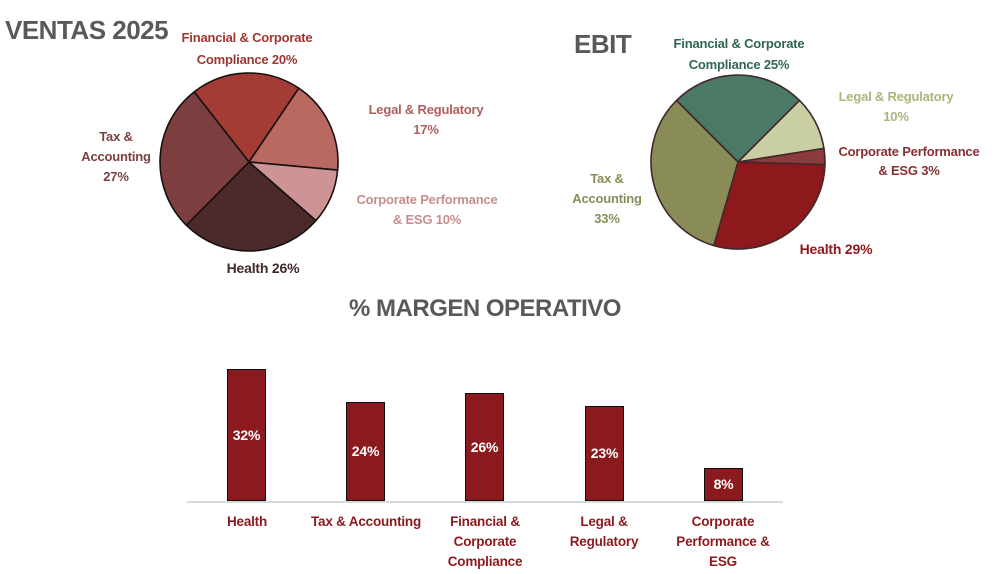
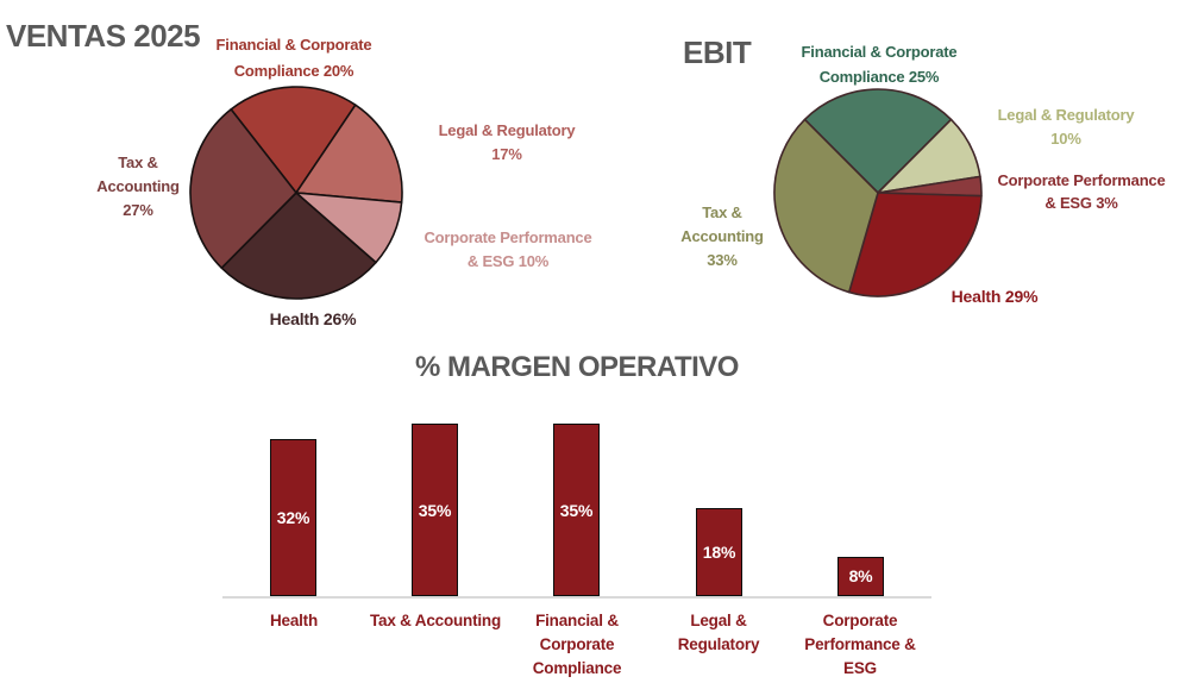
% MARGEN OPERATIVO/Tax & Accounting: 24% -> 35%
% MARGEN OPERATIVO/Financial & Corporate Compliance: 26% -> 35%
% MARGEN OPERATIVO/Legal & Regulatory: 23% -> 18%
